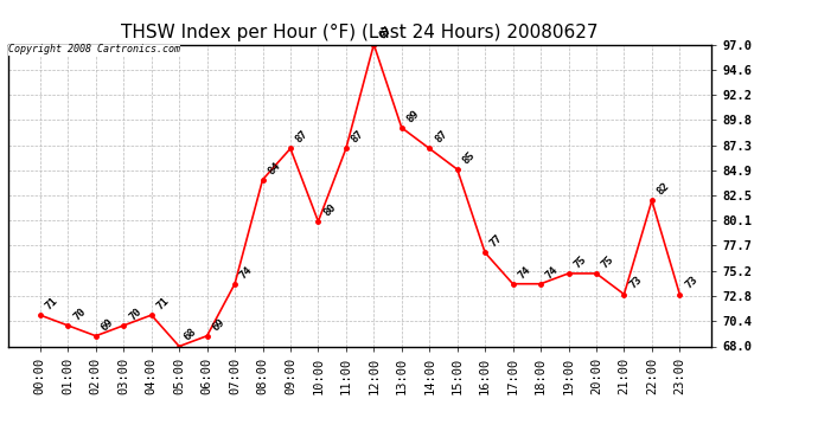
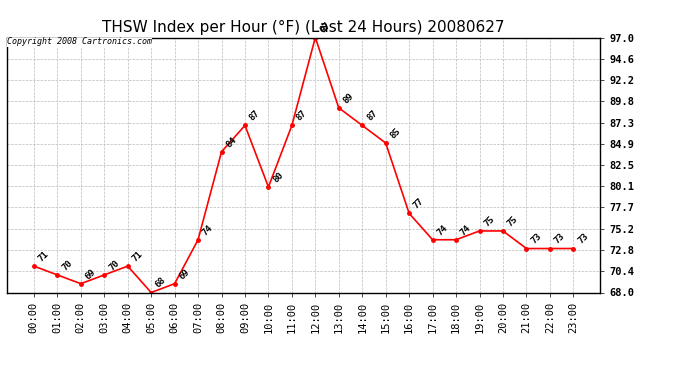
22:00: 82 -> 73
